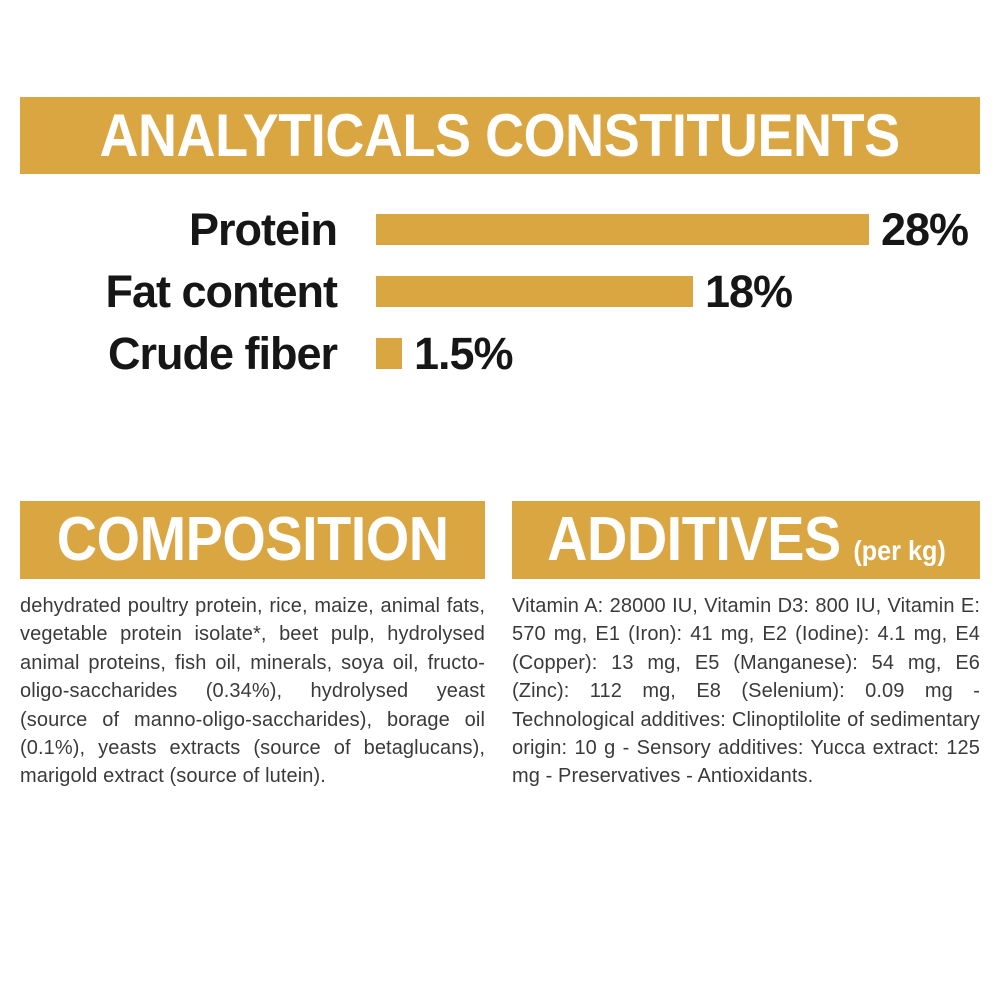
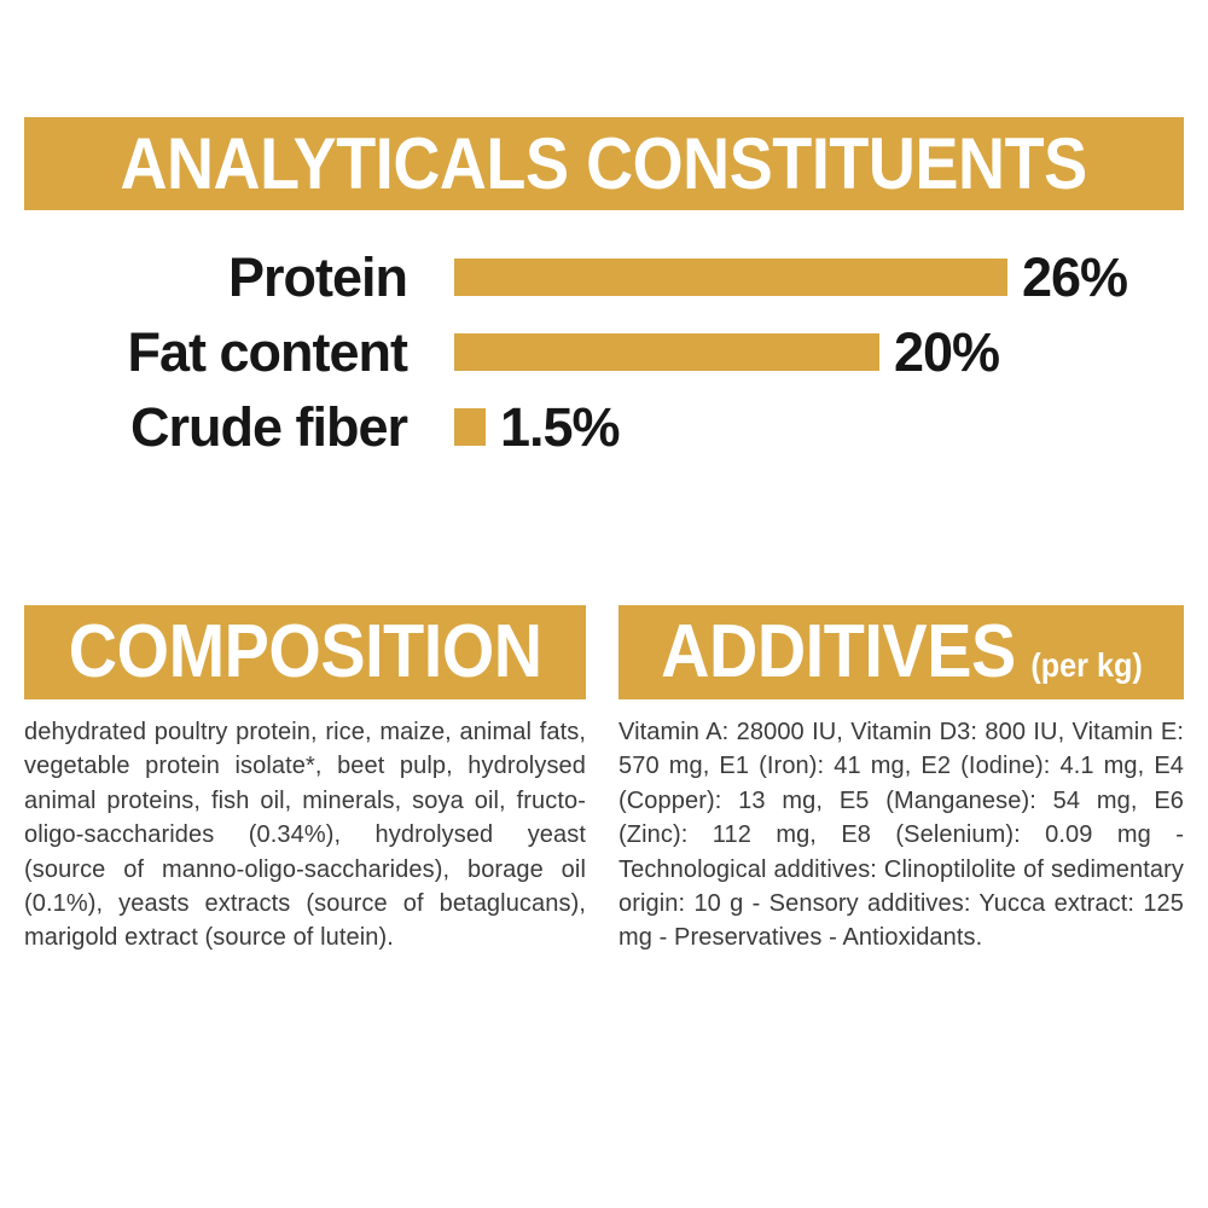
Protein: 28% -> 26%
Fat content: 18% -> 20%
